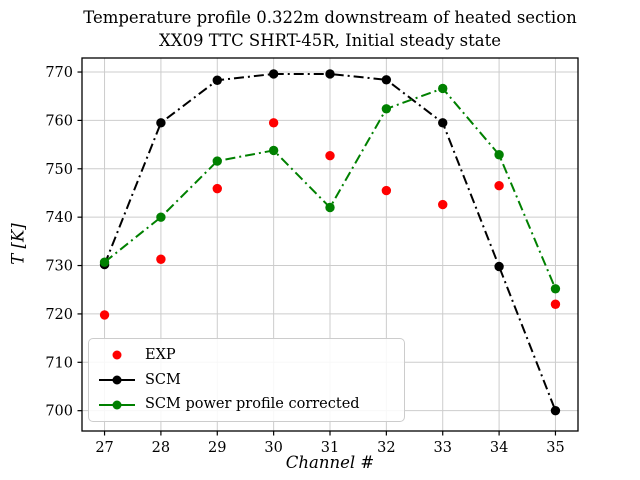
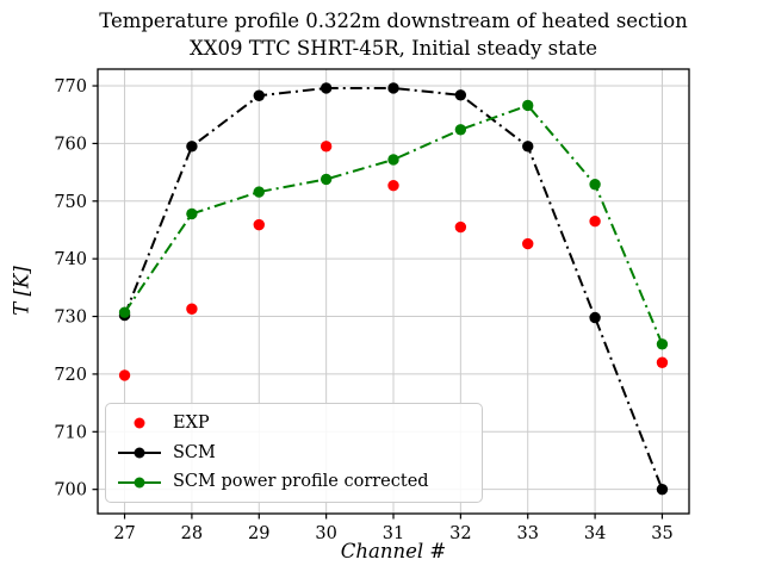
SCM power profile corrected/28: 740 -> 748
SCM power profile corrected/31: 742 -> 757
